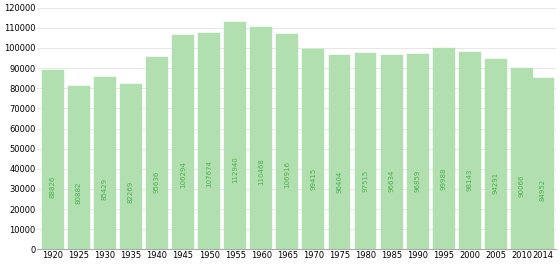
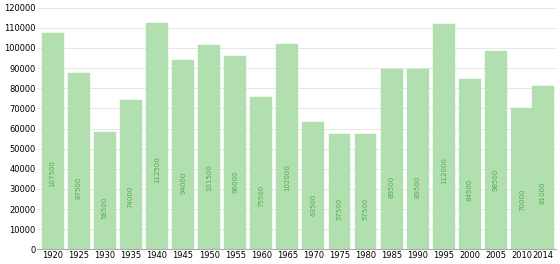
1920: 88800 -> 107500
1925: 80900 -> 87500
1930: 85400 -> 58500
1935: 82300 -> 74000
1940: 95600 -> 112500
1945: 106300 -> 94000
1950: 107700 -> 101500
1955: 112900 -> 96000
1960: 110500 -> 75500
1965: 106900 -> 102000
1970: 99400 -> 63500
1975: 96400 -> 57500
1980: 97500 -> 57500
1985: 96600 -> 89500
1990: 96900 -> 89500
1995: 100000 -> 112000
2000: 98100 -> 84500
2005: 94300 -> 98500
2010: 90100 -> 70000
2014: 85000 -> 81000
